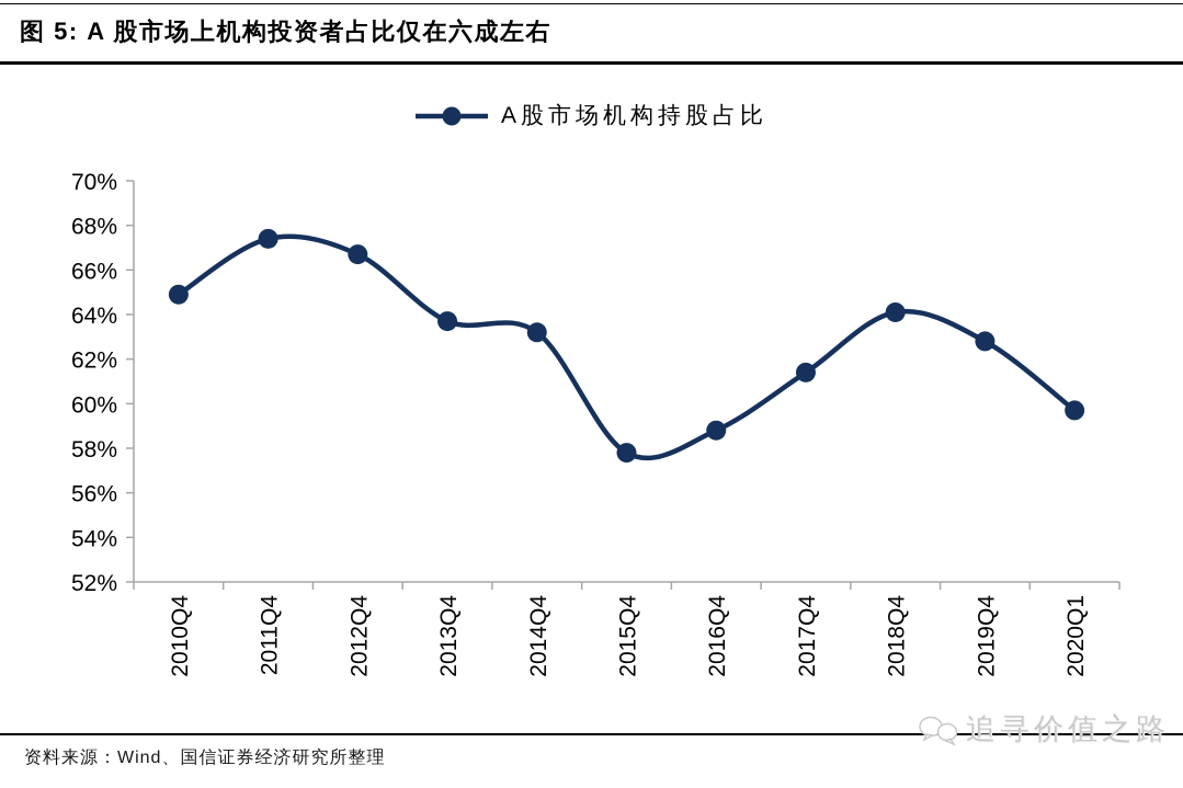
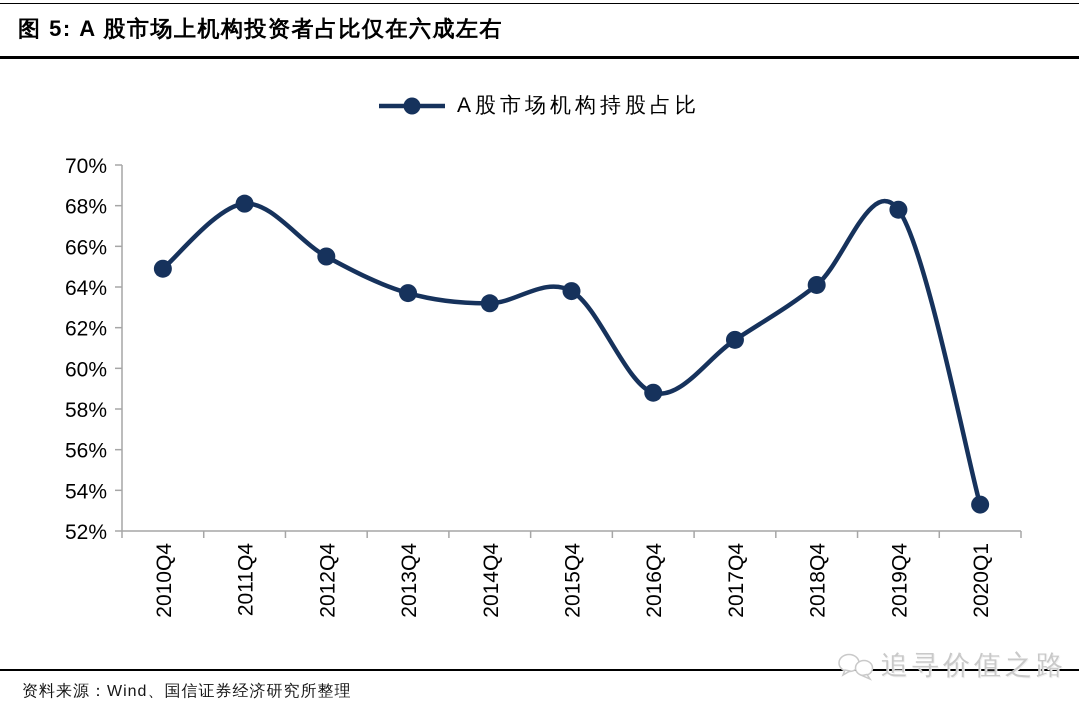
2011Q4: 67.4% -> 68.1%
2012Q4: 66.7% -> 65.5%
2015Q4: 57.8% -> 63.8%
2019Q4: 62.8% -> 67.8%
2020Q1: 59.7% -> 53.3%
